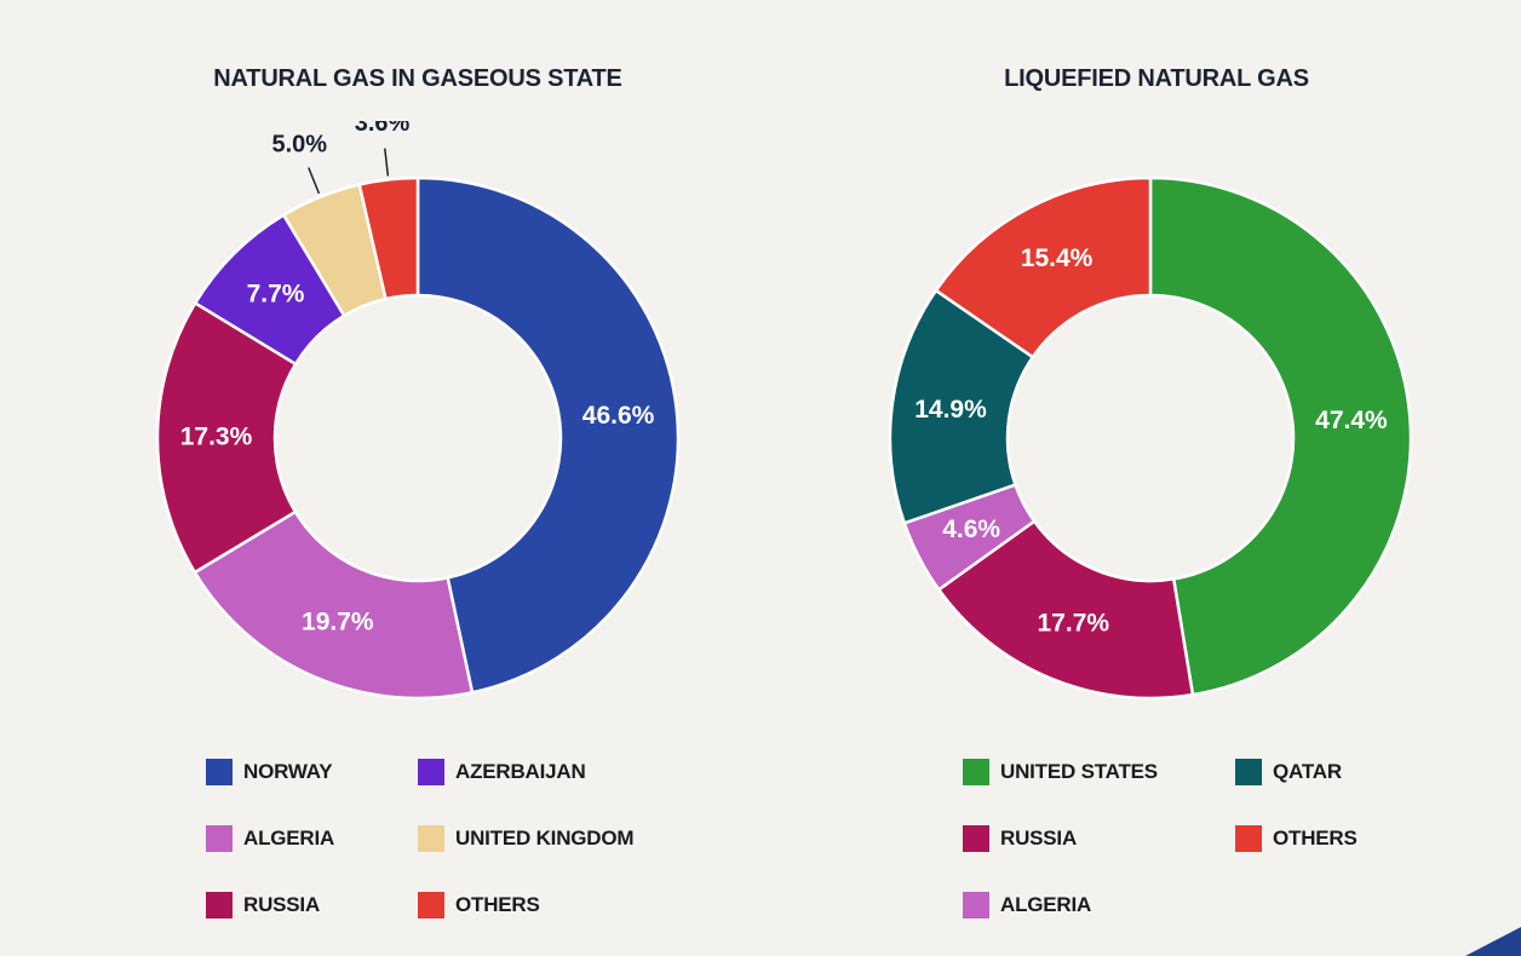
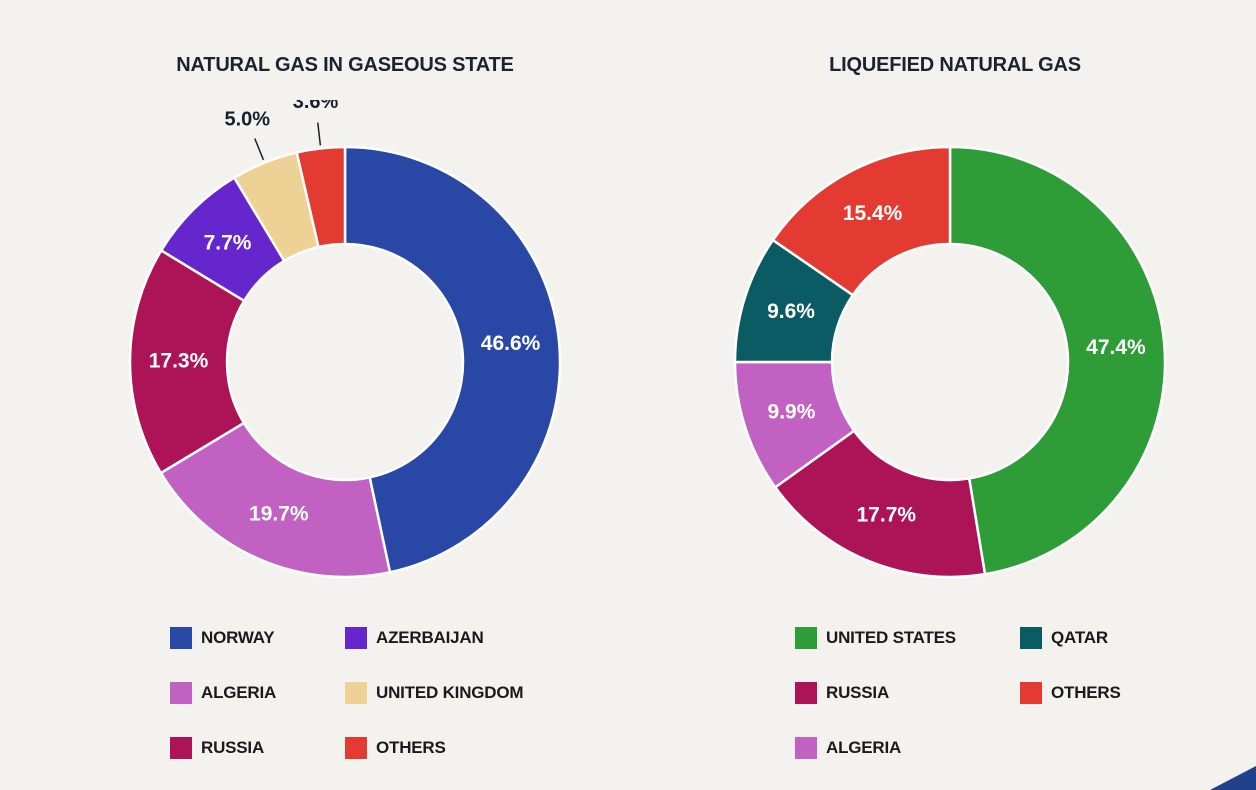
LIQUEFIED NATURAL GAS/ALGERIA: 4.6% -> 9.9%
LIQUEFIED NATURAL GAS/QATAR: 14.9% -> 9.6%
